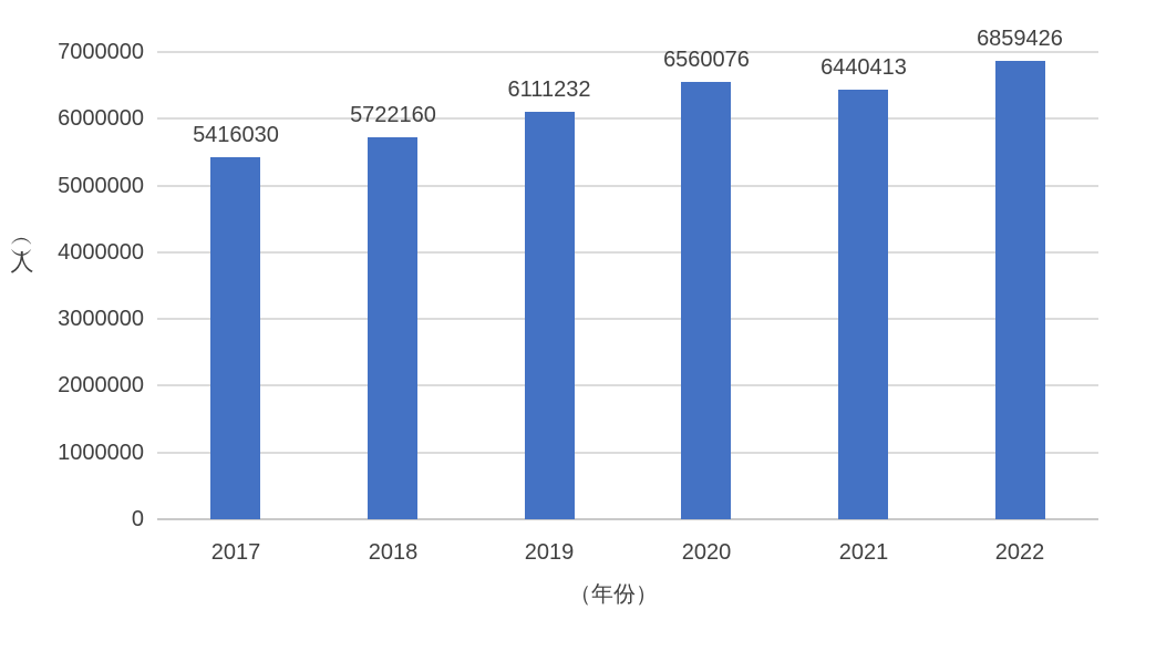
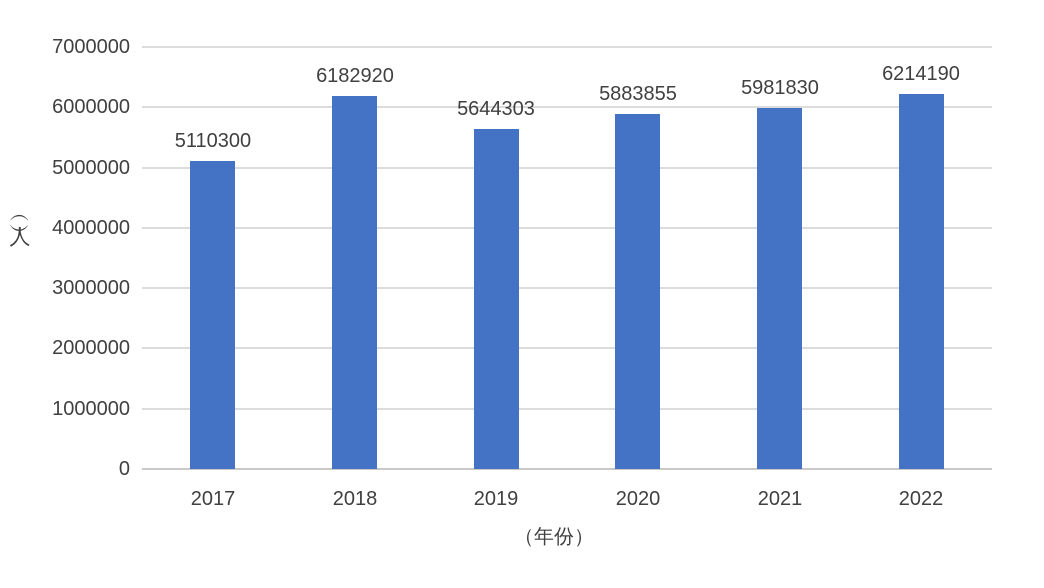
2017: 5416030 -> 5110300
2018: 5722160 -> 6182920
2019: 6111232 -> 5644303
2020: 6560076 -> 5883855
2021: 6440413 -> 5981830
2022: 6859426 -> 6214190
